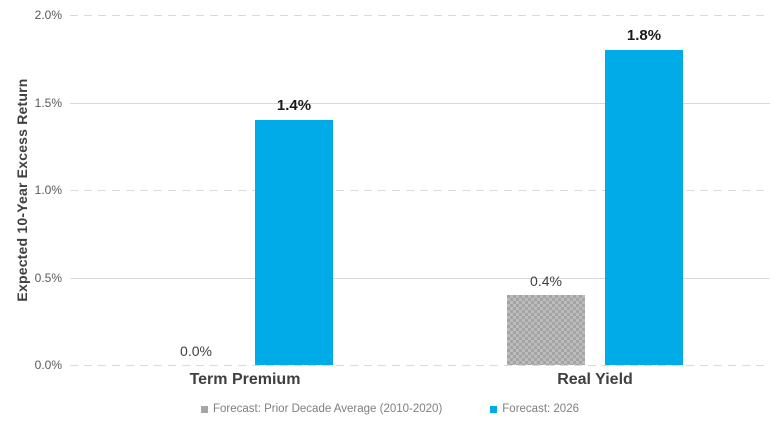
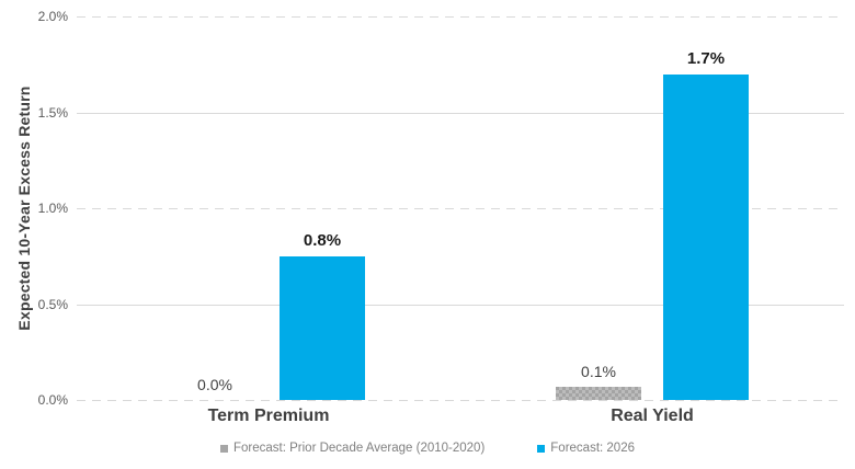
Forecast: 2026/Term Premium: 1.4% -> 0.8%
Forecast: Prior Decade Average (2010-2020)/Real Yield: 0.4% -> 0.1%
Forecast: 2026/Real Yield: 1.8% -> 1.7%
